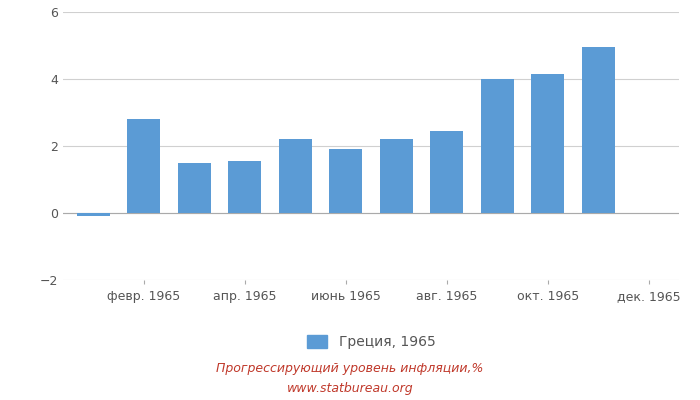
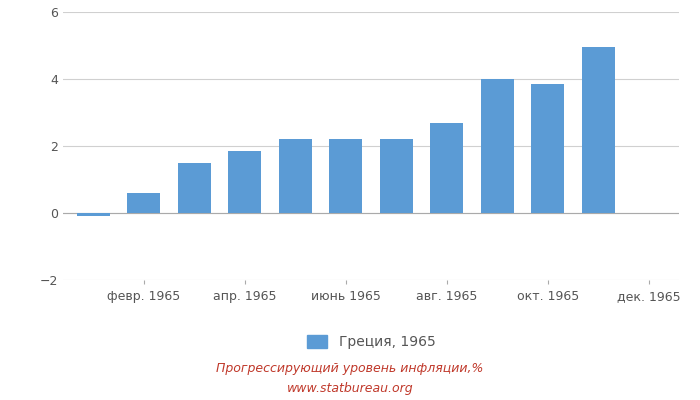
февр. 1965: 2.80 -> 0.60
апр. 1965: 1.55 -> 1.85
июнь 1965: 1.90 -> 2.20
авг. 1965: 2.45 -> 2.70
окт. 1965: 4.15 -> 3.85
